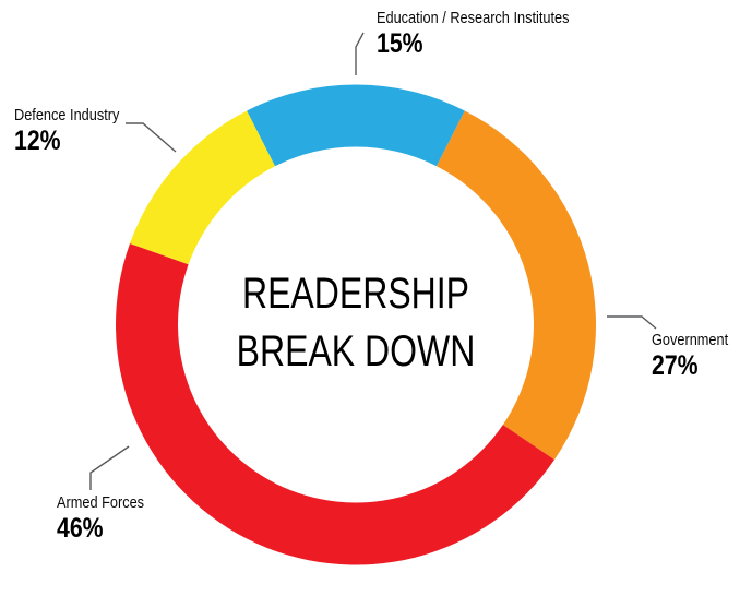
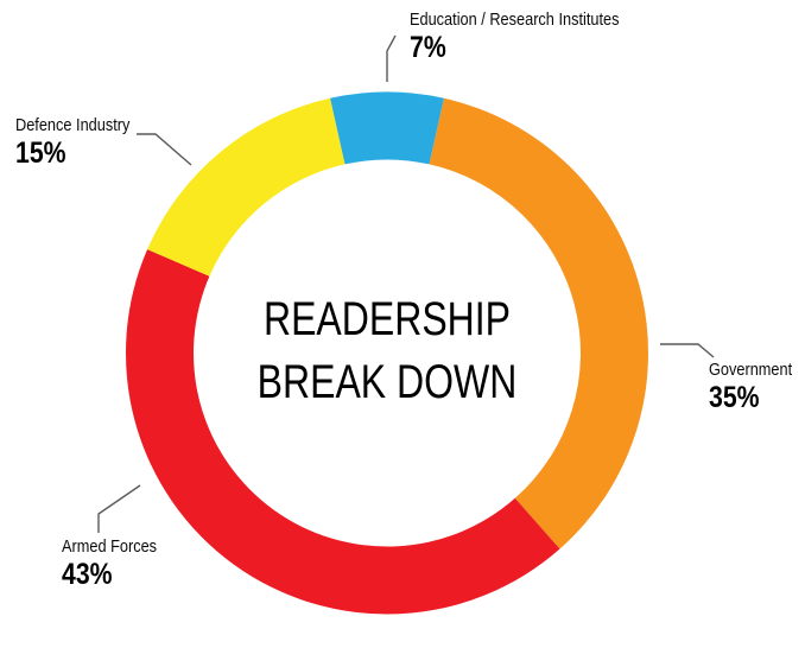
Education / Research Institutes: 15% -> 7%
Government: 27% -> 35%
Armed Forces: 46% -> 43%
Defence Industry: 12% -> 15%
